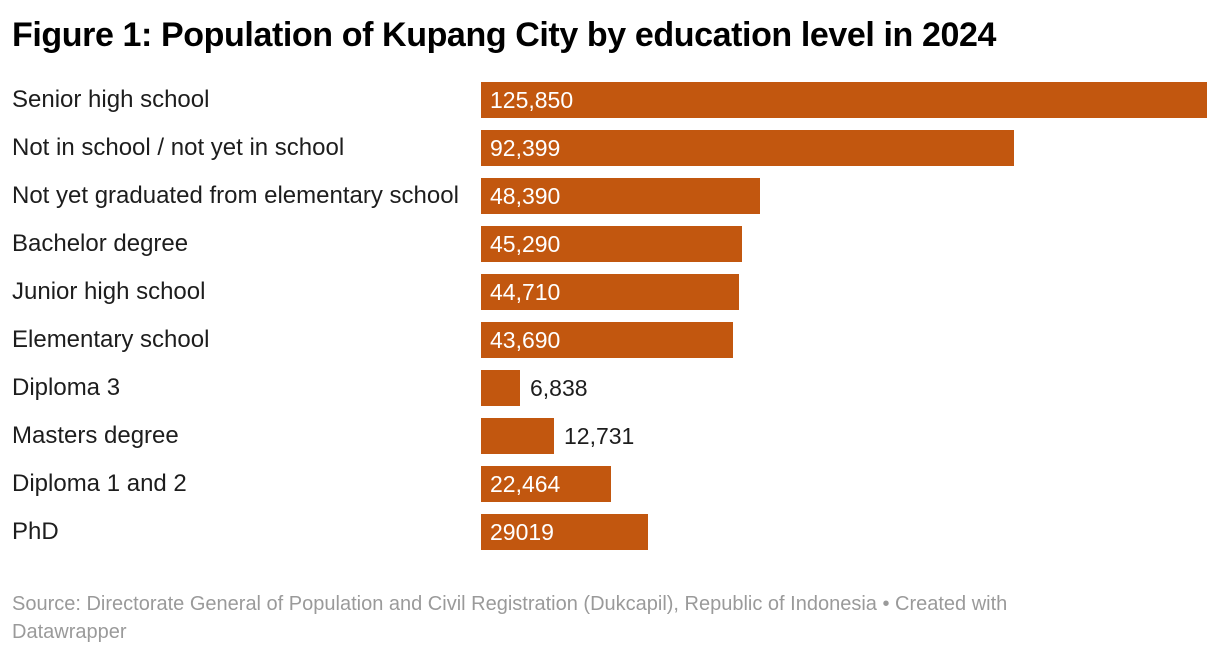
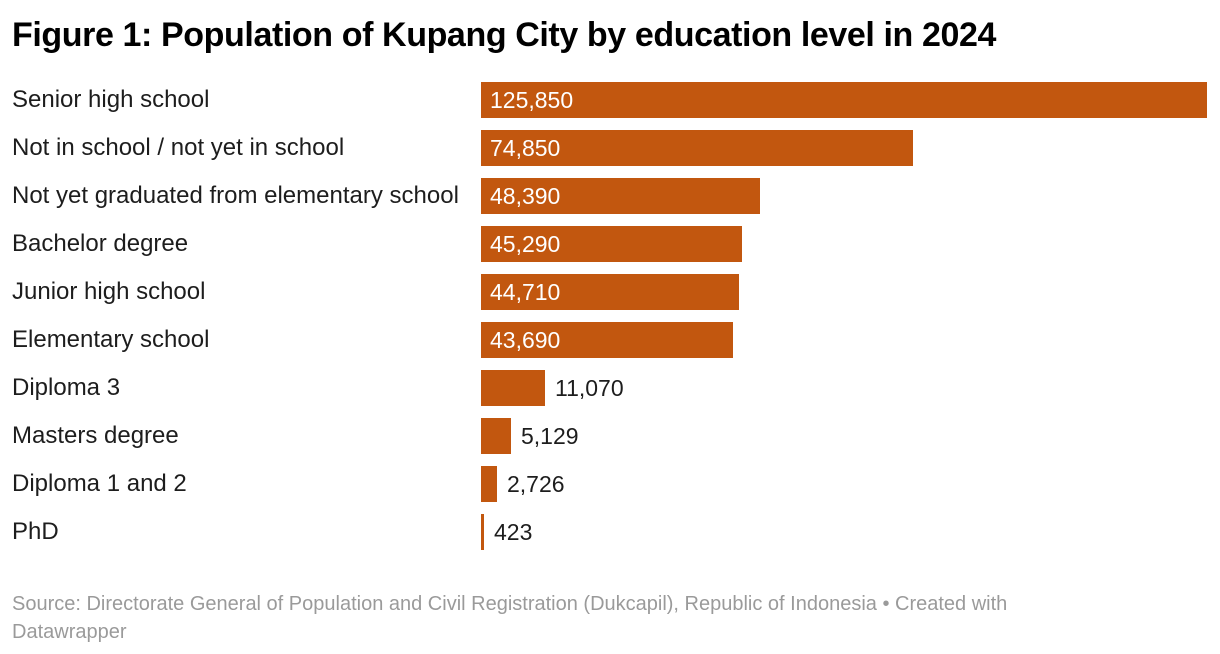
Not in school / not yet in school: 92,399 -> 74,850
Diploma 3: 6,838 -> 11,070
Masters degree: 12,731 -> 5,129
Diploma 1 and 2: 22,464 -> 2,726
PhD: 29019 -> 423
